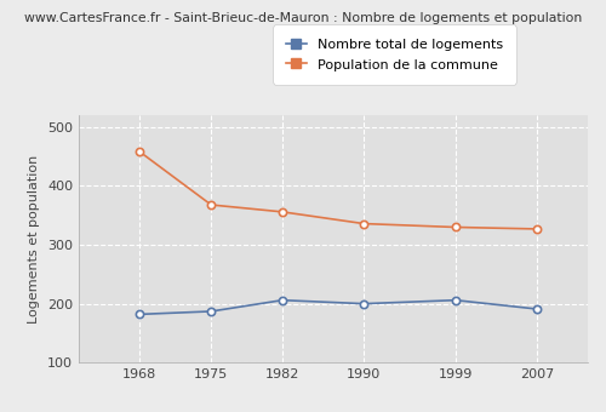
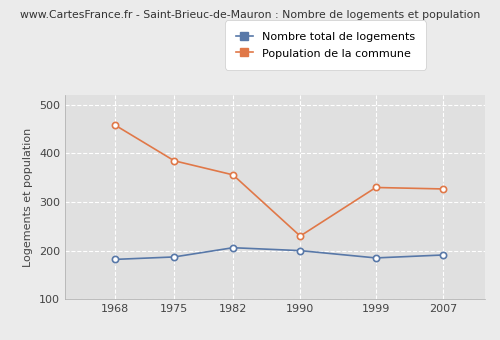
Population de la commune/1975: 368 -> 385
Population de la commune/1990: 336 -> 230
Nombre total de logements/1999: 206 -> 185
